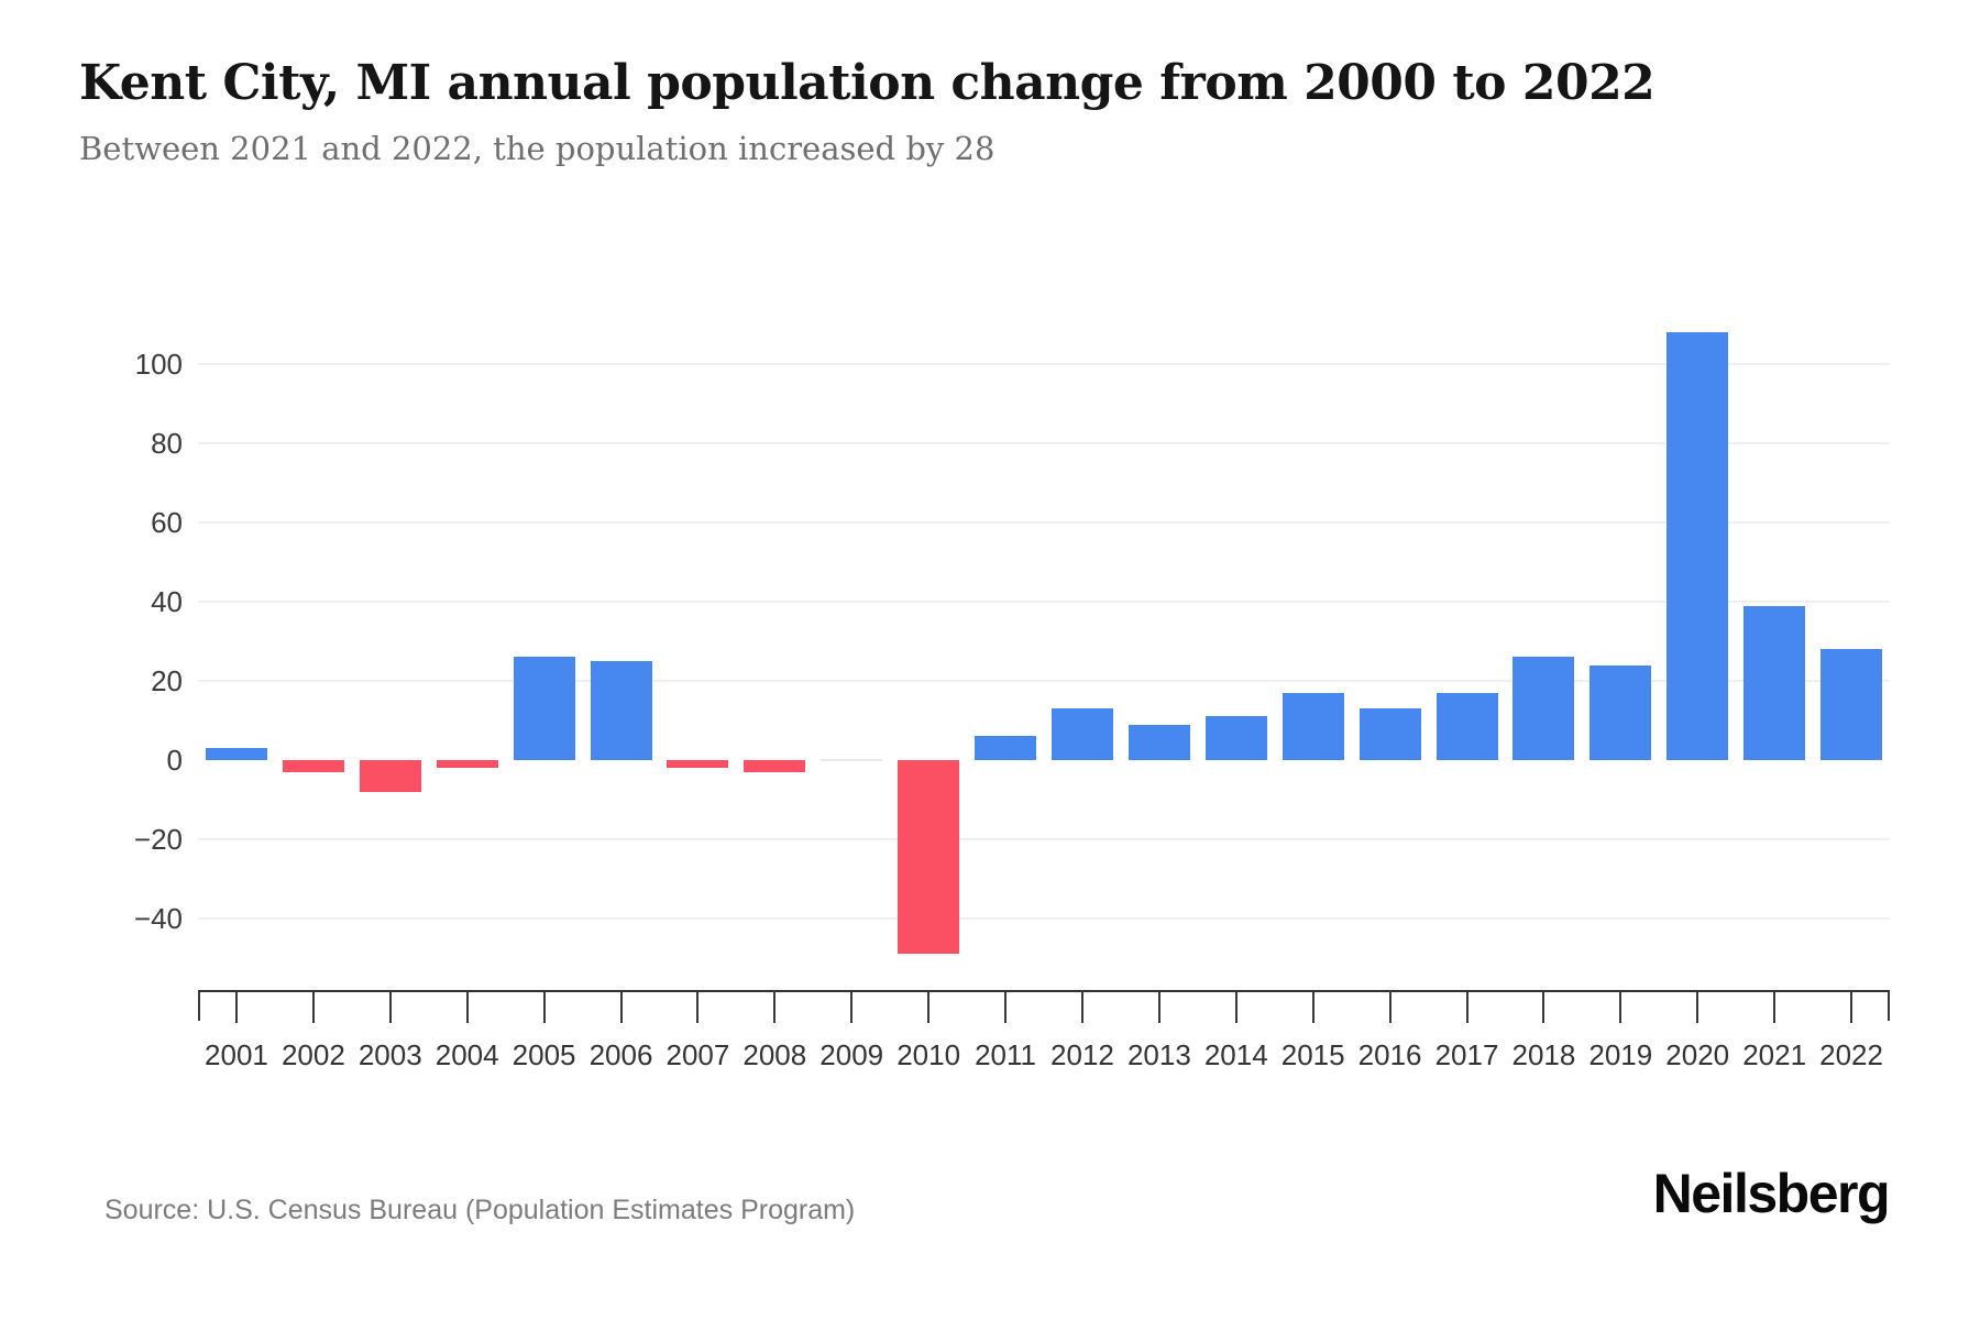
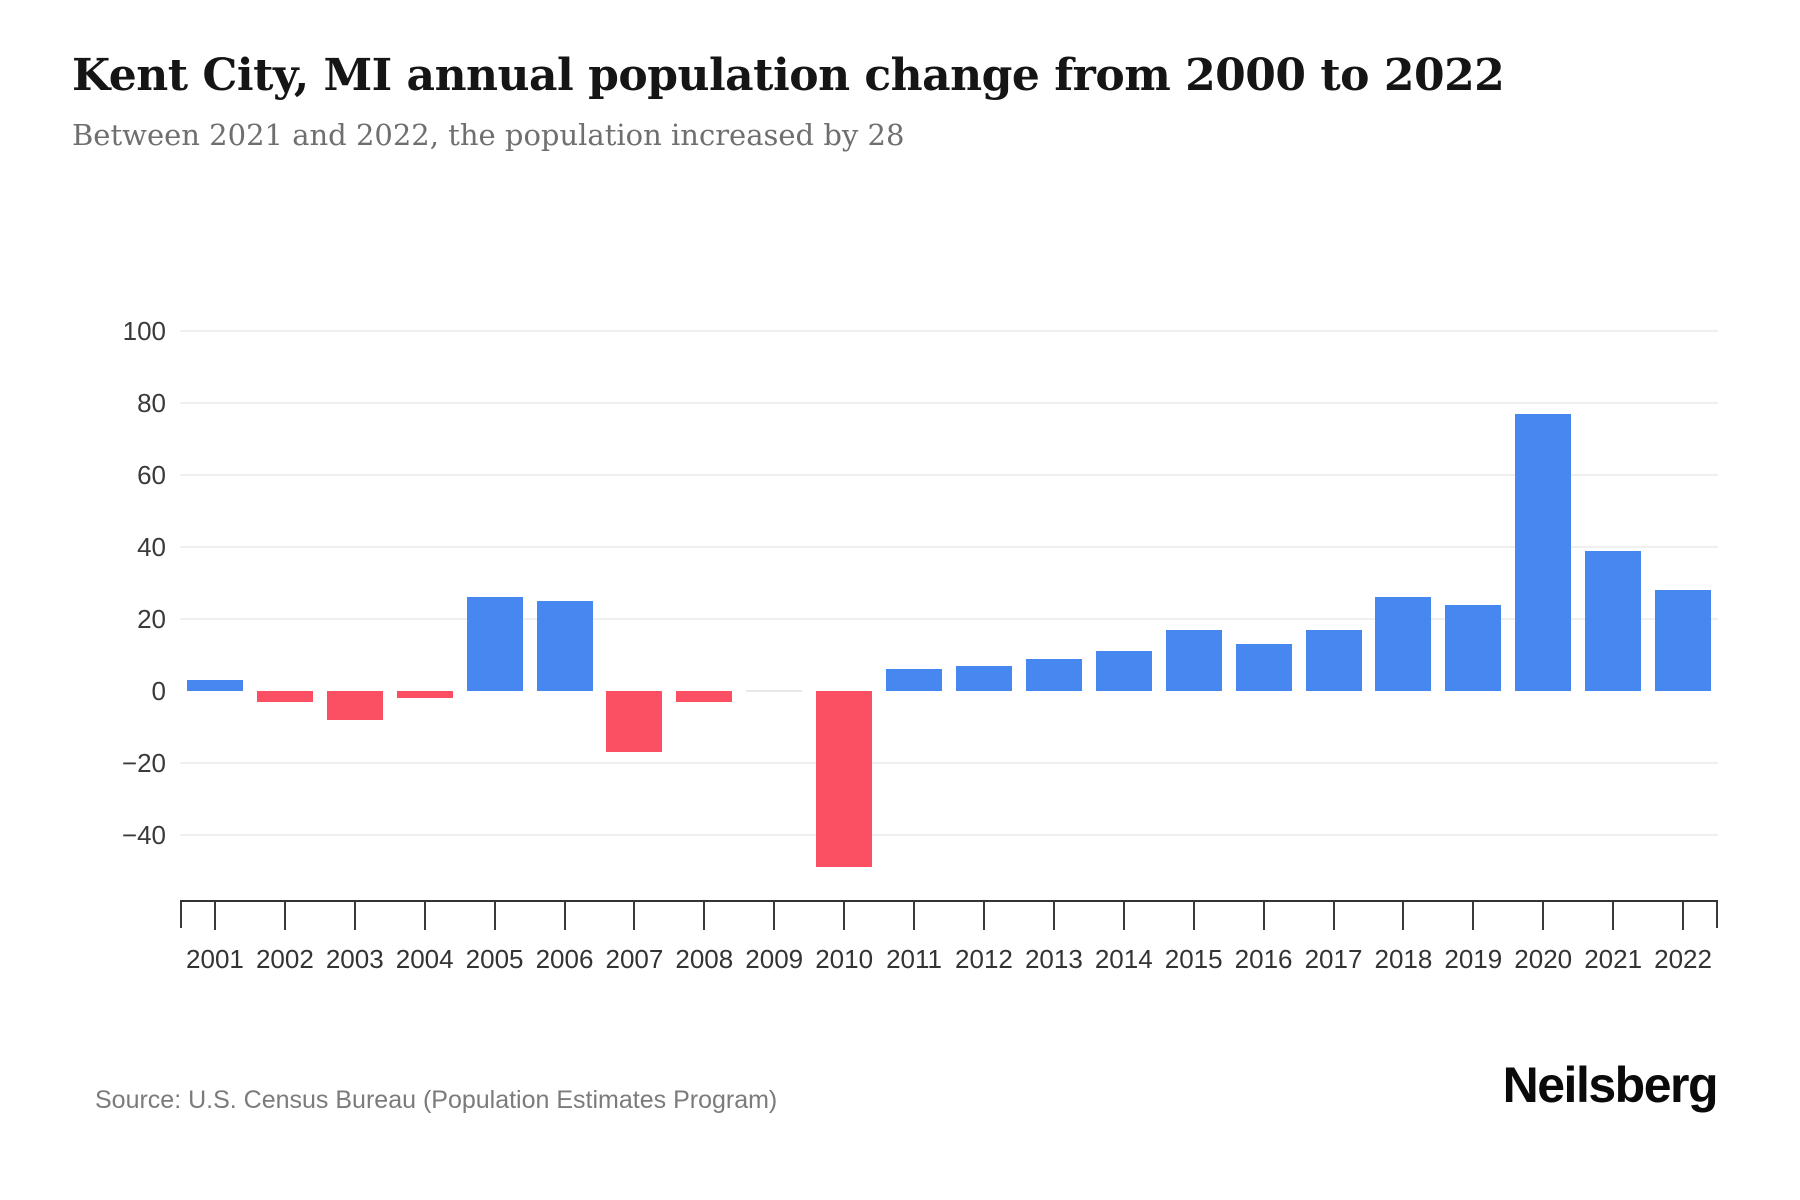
2007: -2 -> -17
2012: 13 -> 7
2020: 108 -> 77
